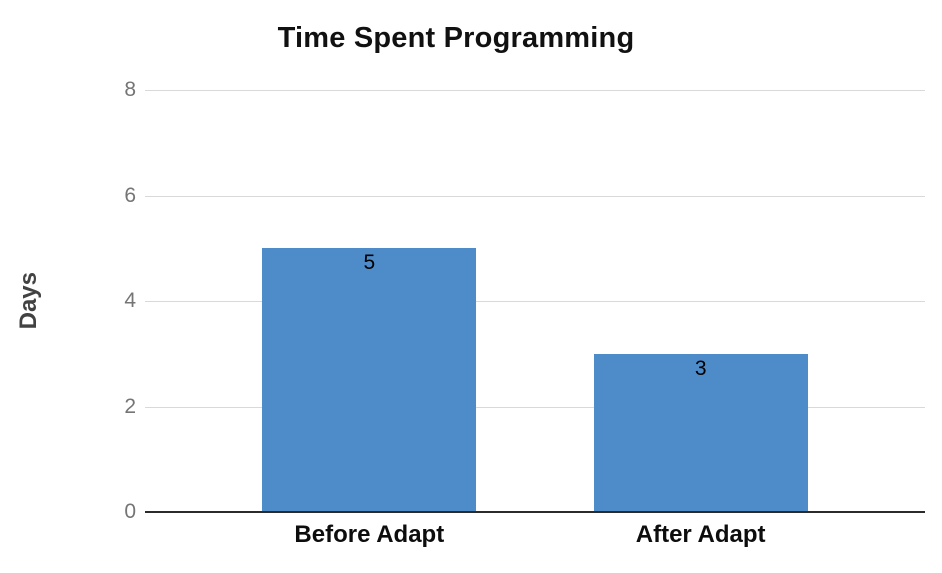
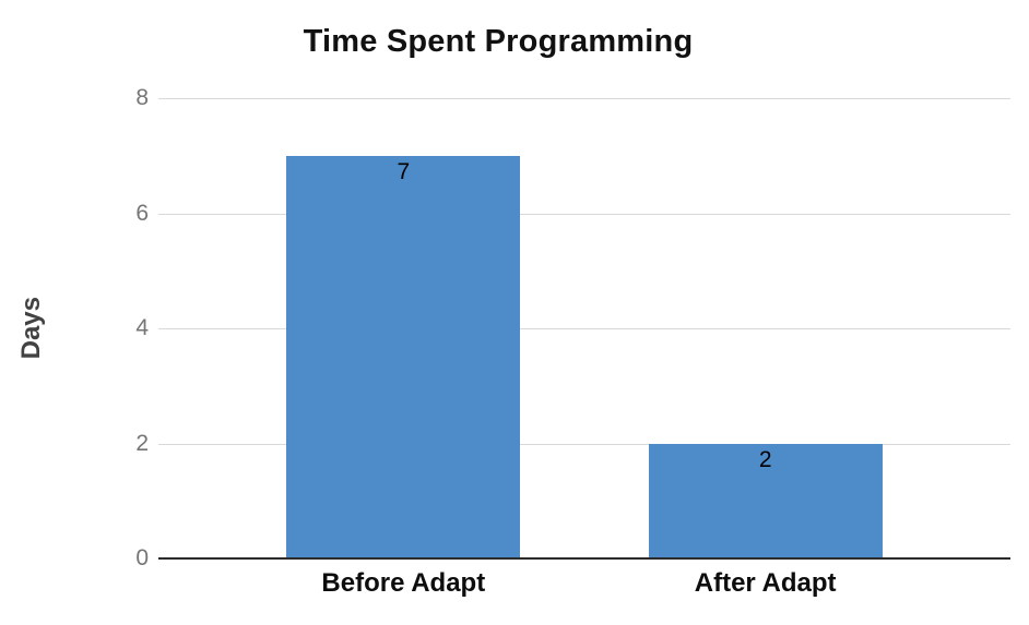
Before Adapt: 5 -> 7
After Adapt: 3 -> 2
